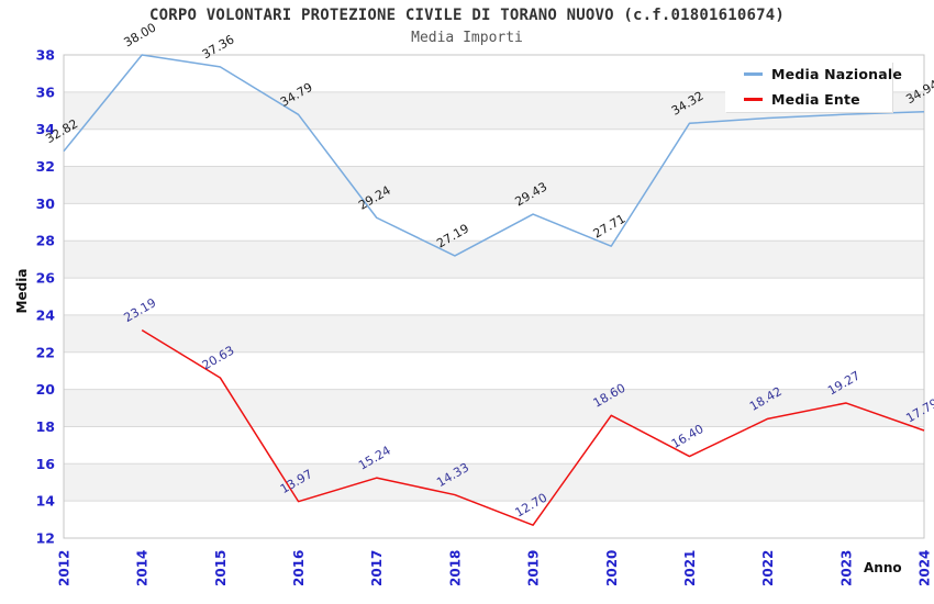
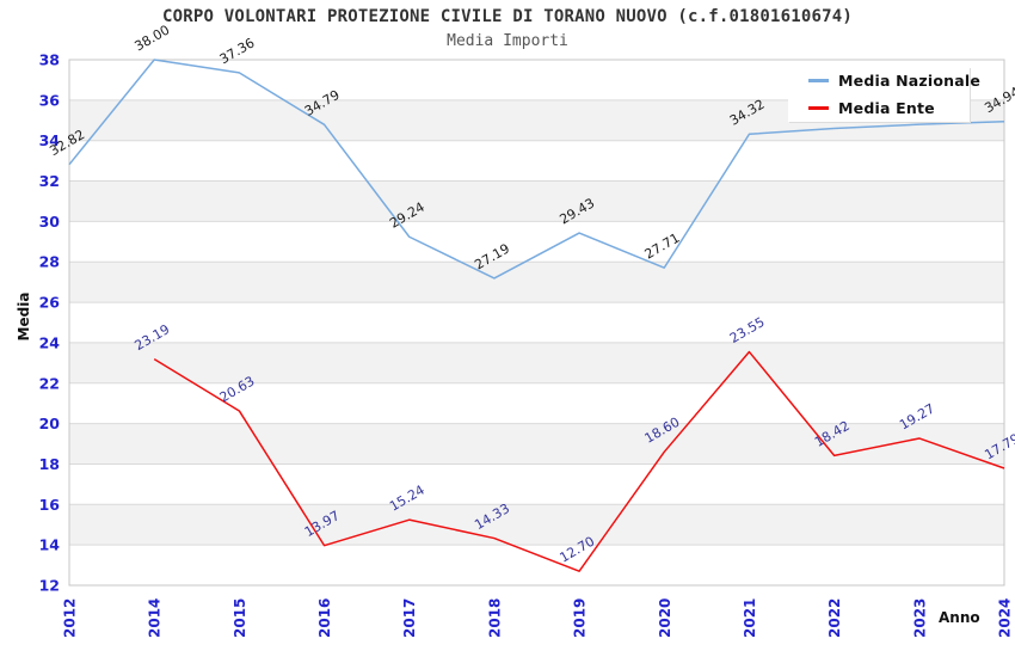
Media Ente/2021: 16.40 -> 23.55
